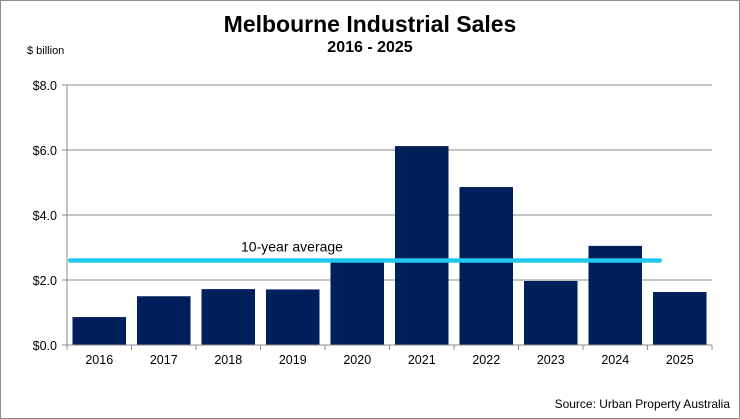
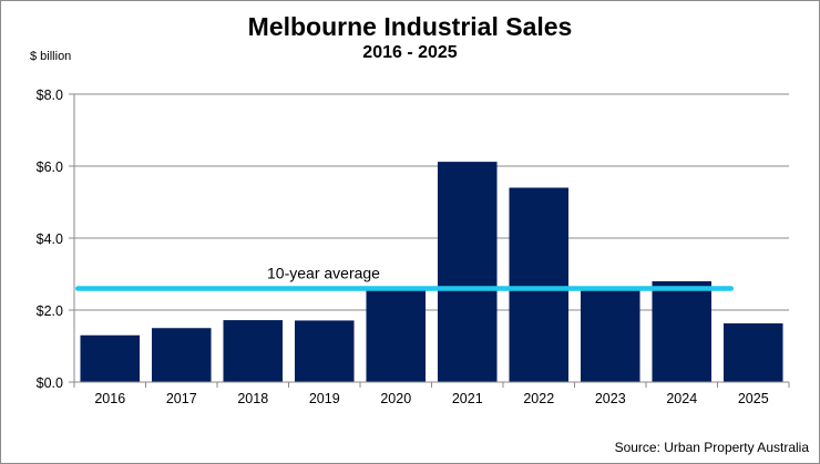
2016: $0.9 -> $1.3
2022: $4.9 -> $5.4
2023: $2.0 -> $2.6
2024: $3.0 -> $2.8
